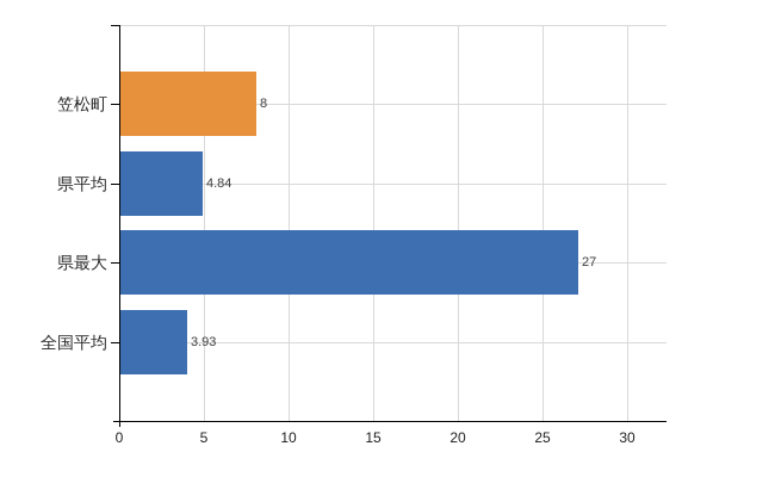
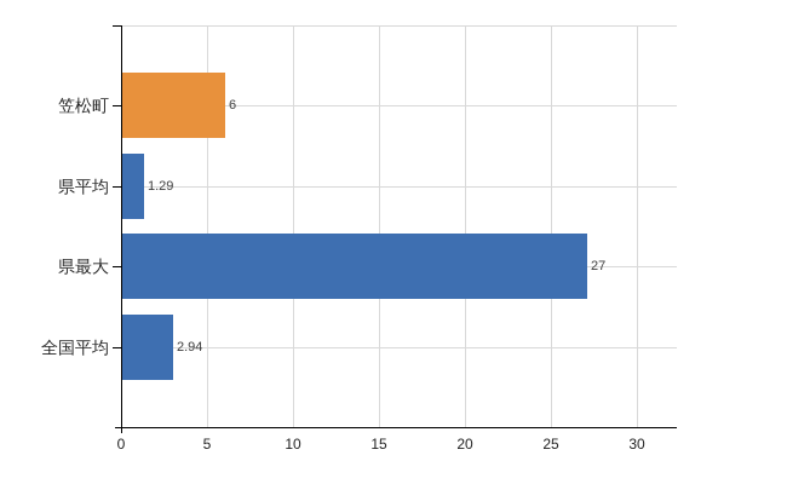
笠松町: 8 -> 6
県平均: 4.84 -> 1.29
全国平均: 3.93 -> 2.94
